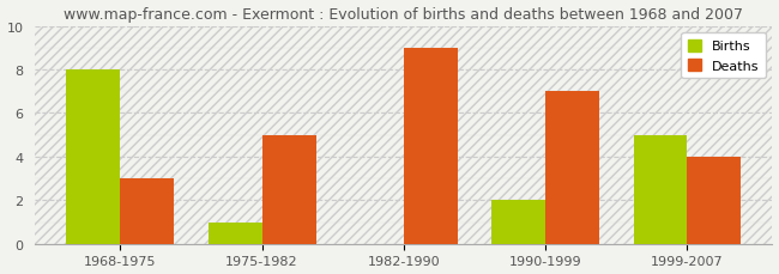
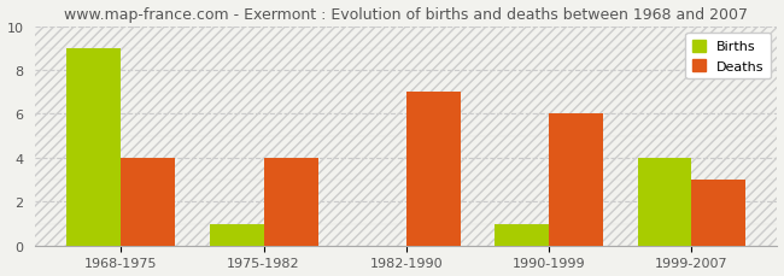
Births/1968-1975: 8 -> 9
Deaths/1968-1975: 3 -> 4
Deaths/1975-1982: 5 -> 4
Deaths/1982-1990: 9 -> 7
Births/1990-1999: 2 -> 1
Deaths/1990-1999: 7 -> 6
Births/1999-2007: 5 -> 4
Deaths/1999-2007: 4 -> 3
